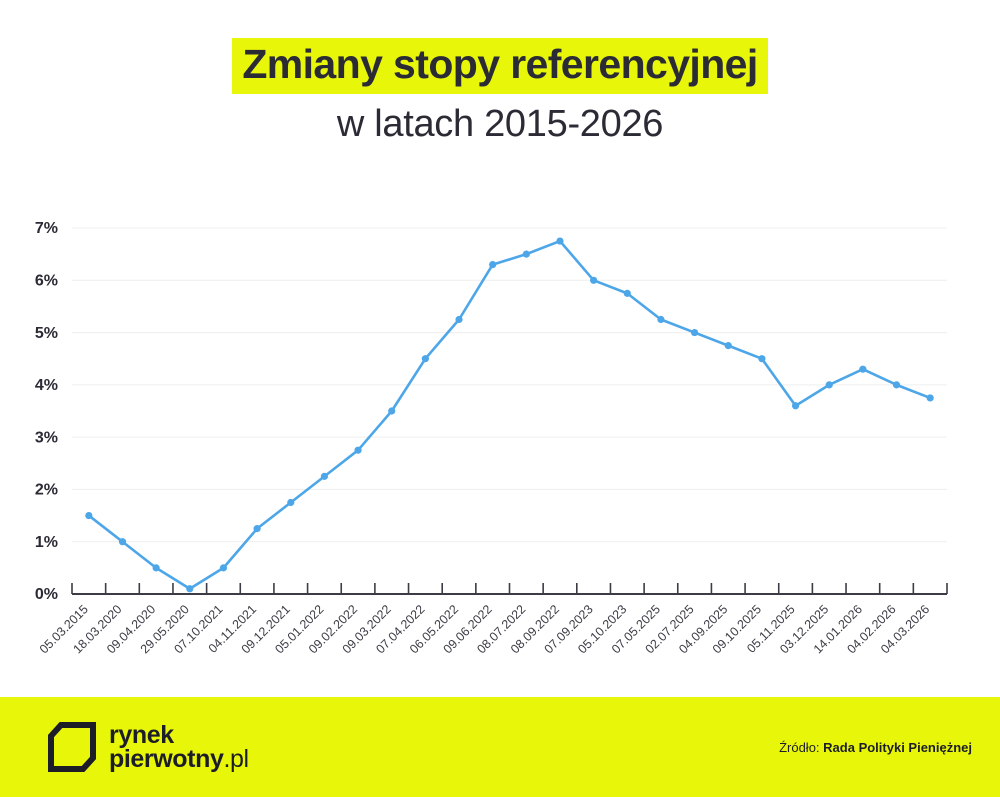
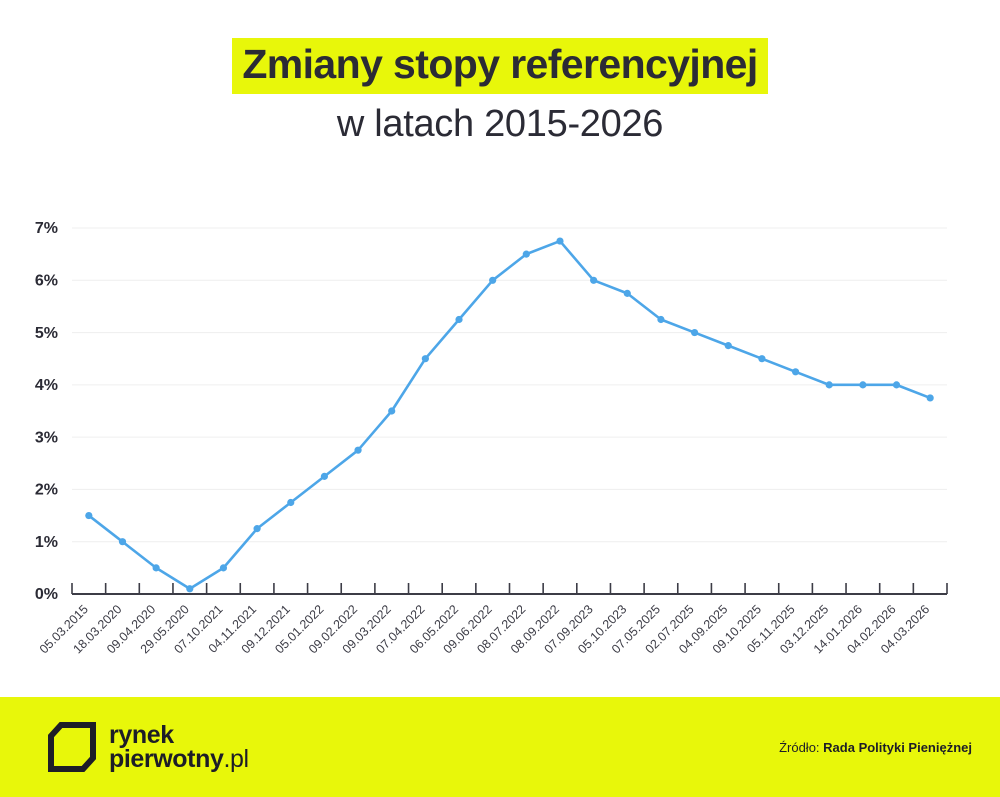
09.06.2022: 6.3% -> 6.0%
05.11.2025: 3.6% -> 4.2%
14.01.2026: 4.3% -> 4.0%
